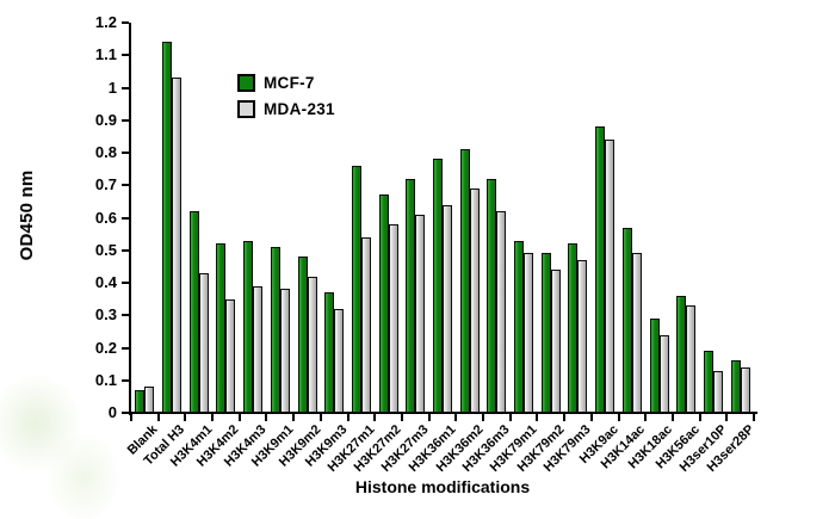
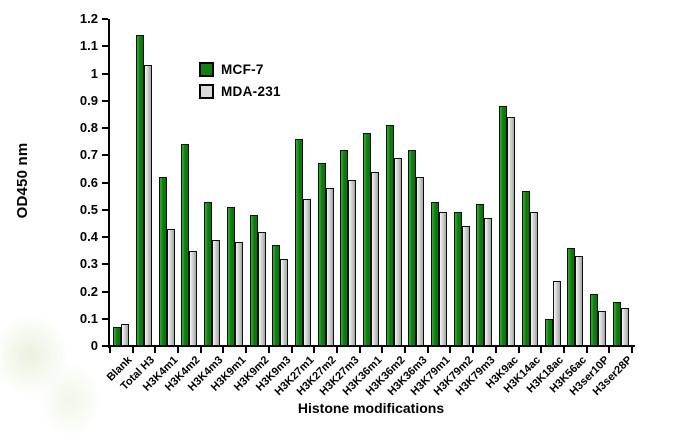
MCF-7/H3K4m2: 0.52 -> 0.74
MCF-7/H3K18ac: 0.29 -> 0.10
